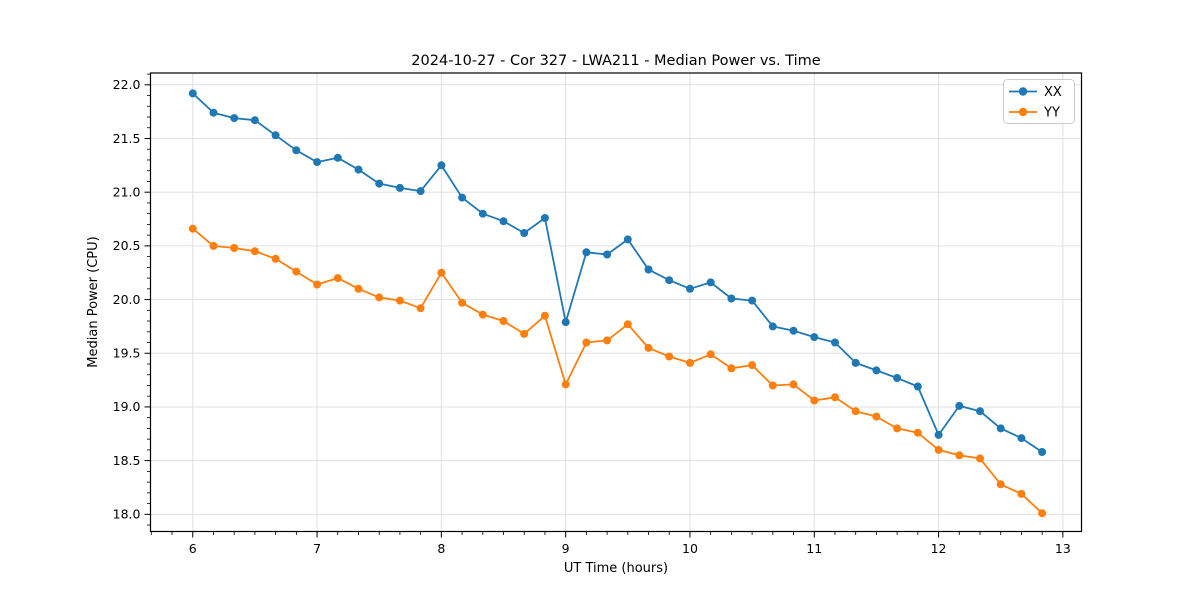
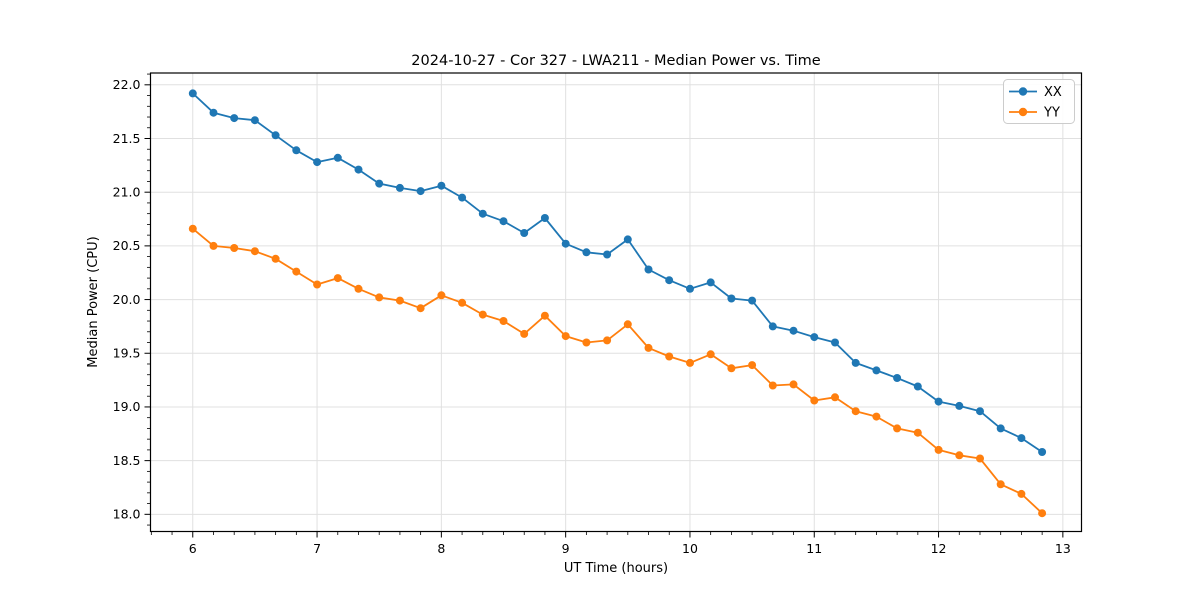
XX/8: 21.25 -> 21.06
YY/8: 20.25 -> 20.04
XX/9: 19.79 -> 20.52
YY/9: 19.21 -> 19.66
XX/12: 18.74 -> 19.05
